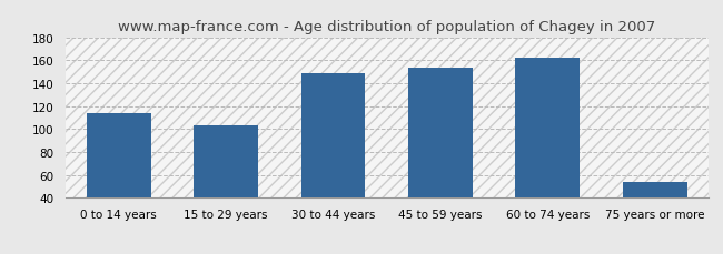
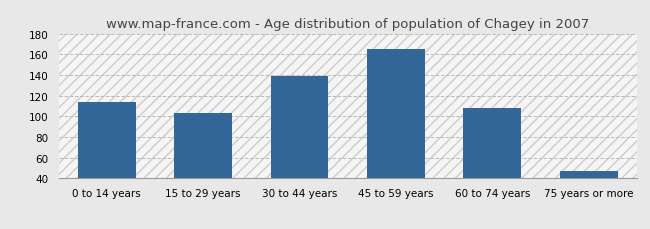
30 to 44 years: 149 -> 139
45 to 59 years: 153 -> 165
60 to 74 years: 162 -> 108
75 years or more: 54 -> 47
